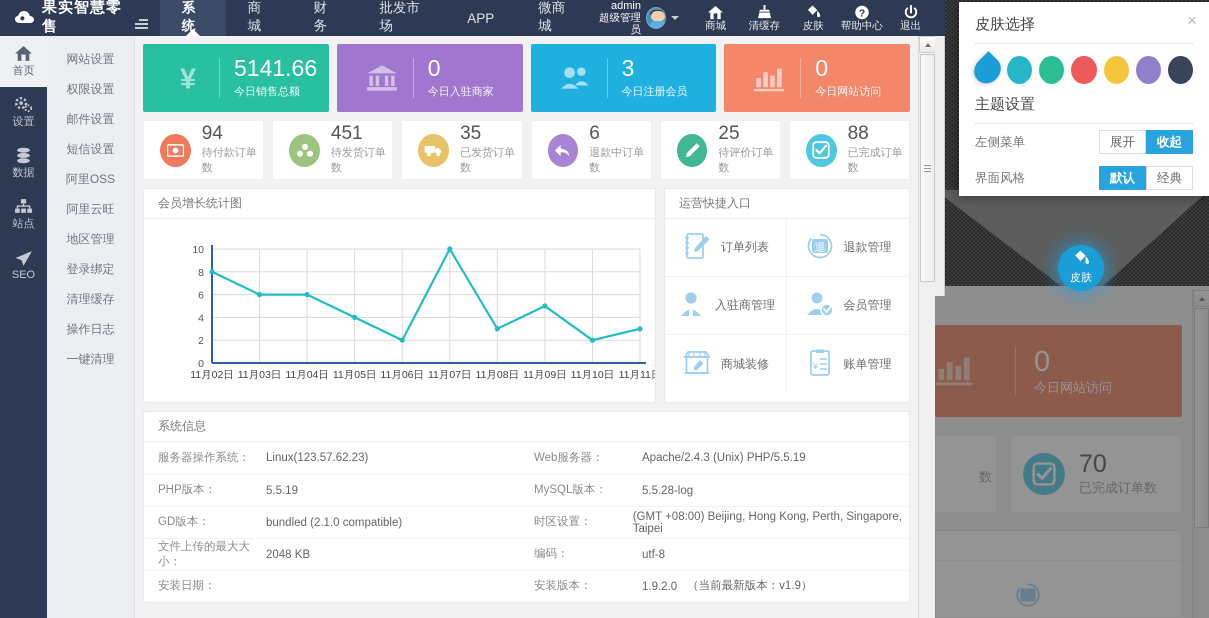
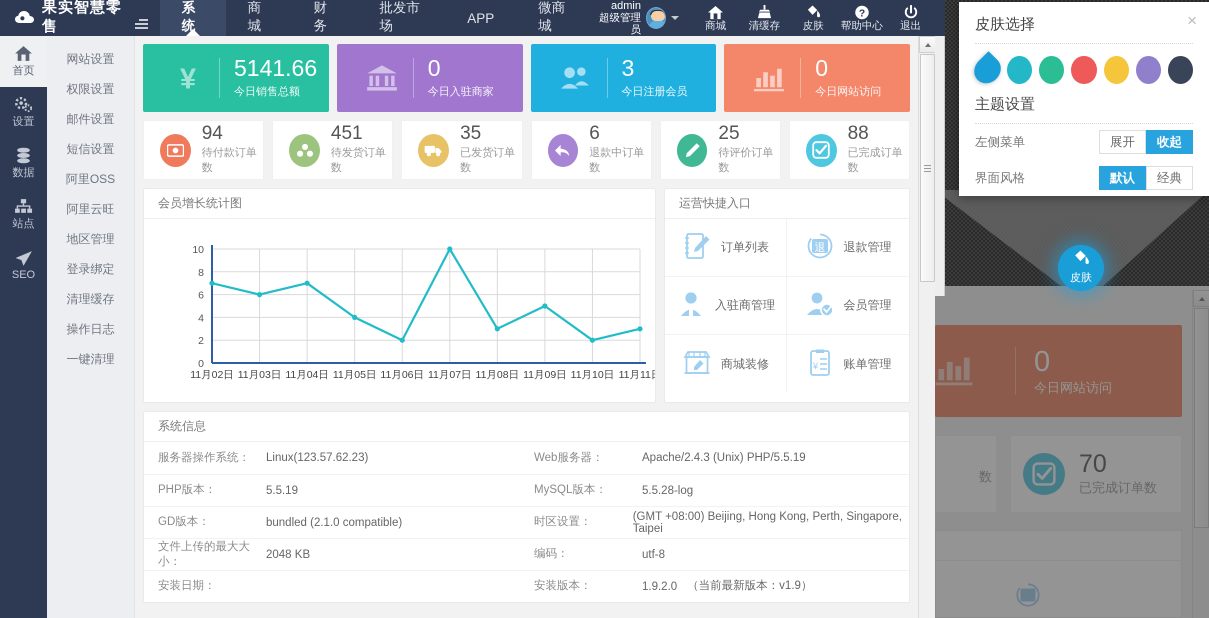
11月02日: 8 -> 7
11月04日: 6 -> 7
